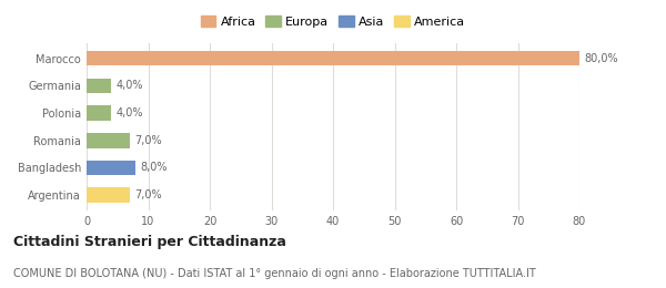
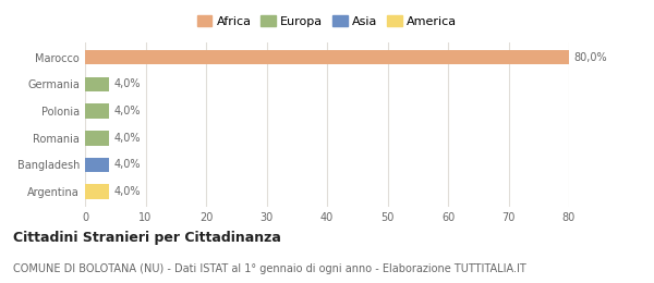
Romania: 7,0% -> 4,0%
Bangladesh: 8,0% -> 4,0%
Argentina: 7,0% -> 4,0%
